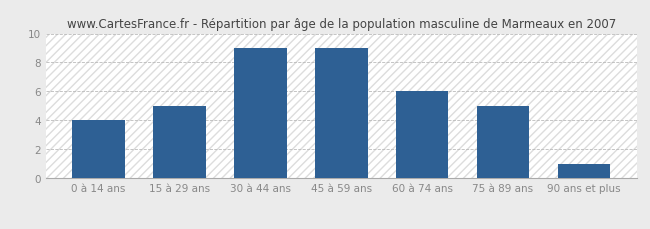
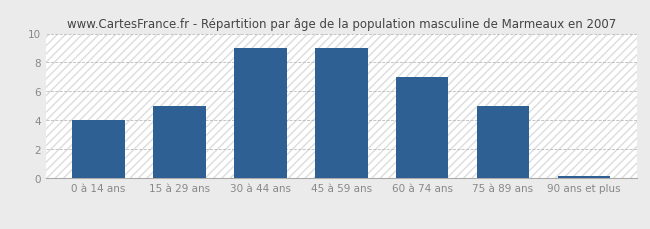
60 à 74 ans: 6.0 -> 7.0
90 ans et plus: 1.0 -> 0.1
